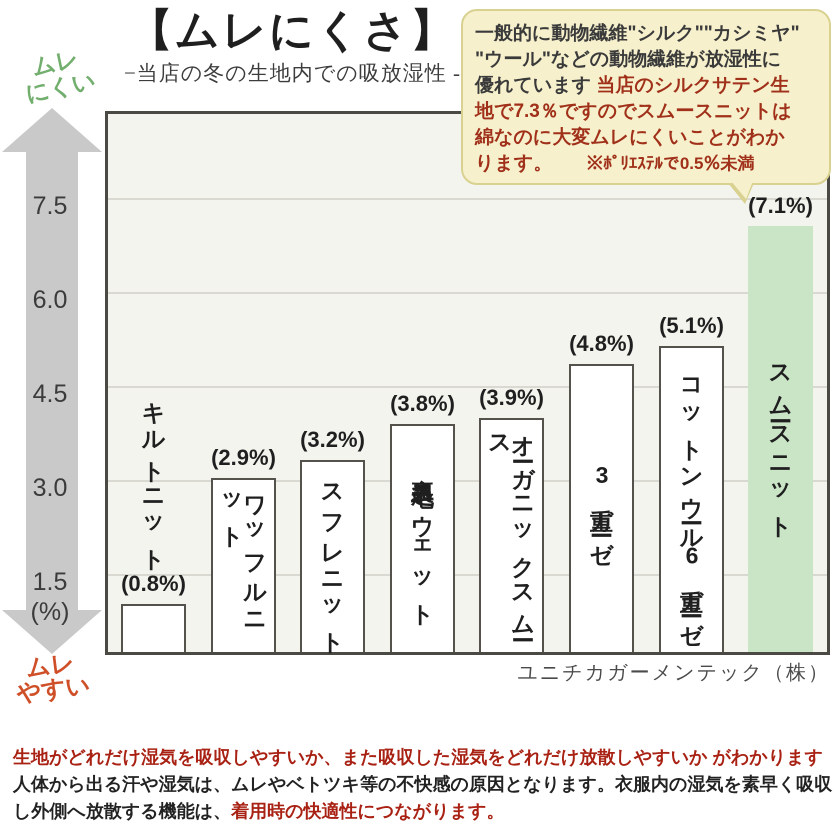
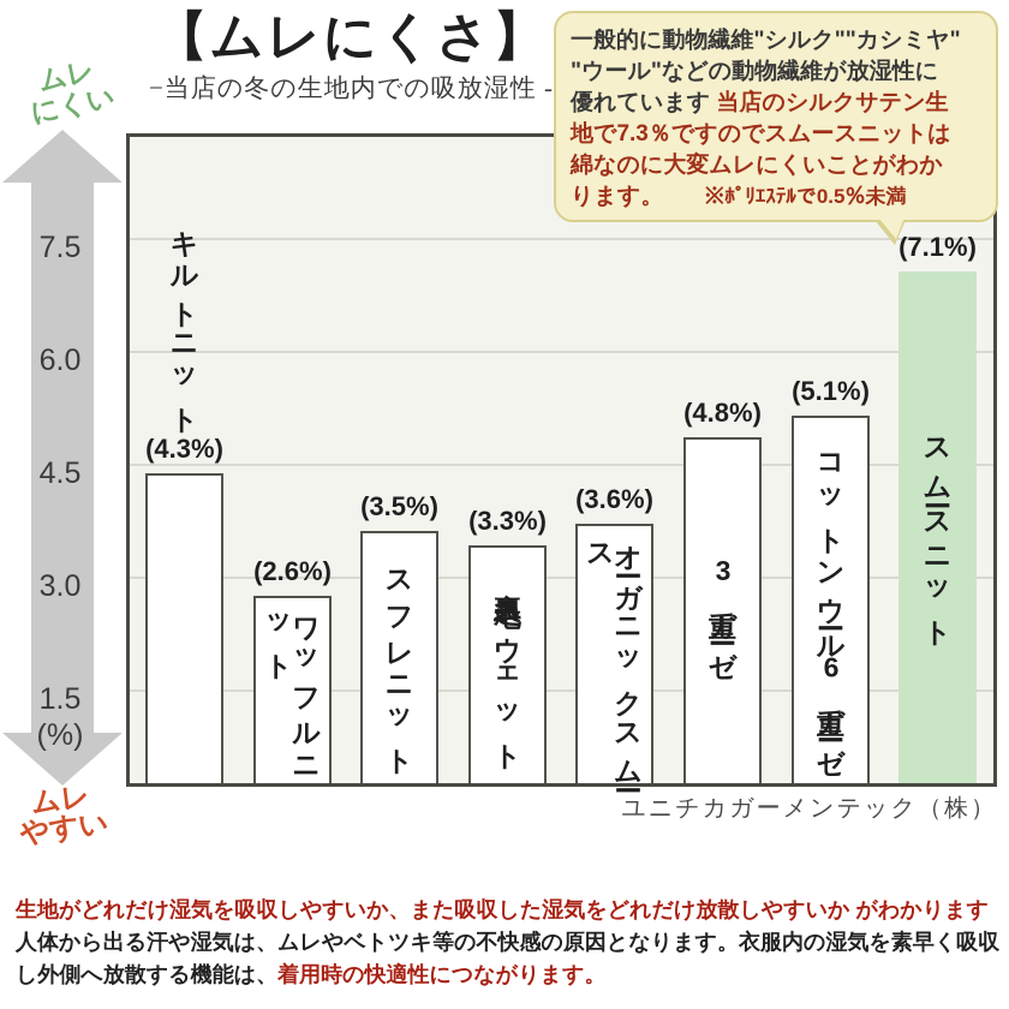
キルトニット: 0.8% -> 4.3%
ワッフルニット: 2.9% -> 2.6%
スフレニット: 3.2% -> 3.5%
裏起毛スウェット: 3.8% -> 3.3%
オーガニックスムース: 3.9% -> 3.6%
